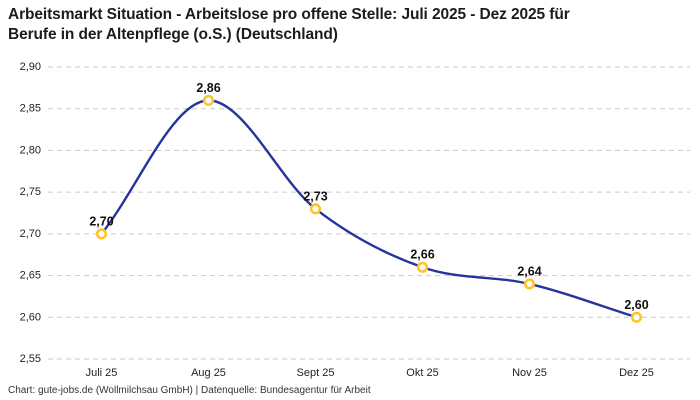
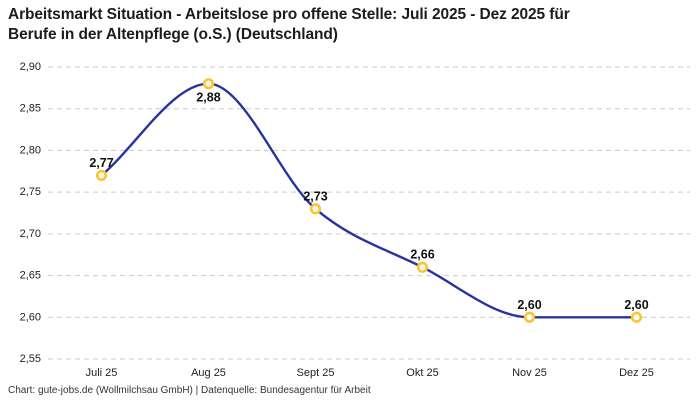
Juli 25: 2,70 -> 2,77
Aug 25: 2,86 -> 2,88
Nov 25: 2,64 -> 2,60
